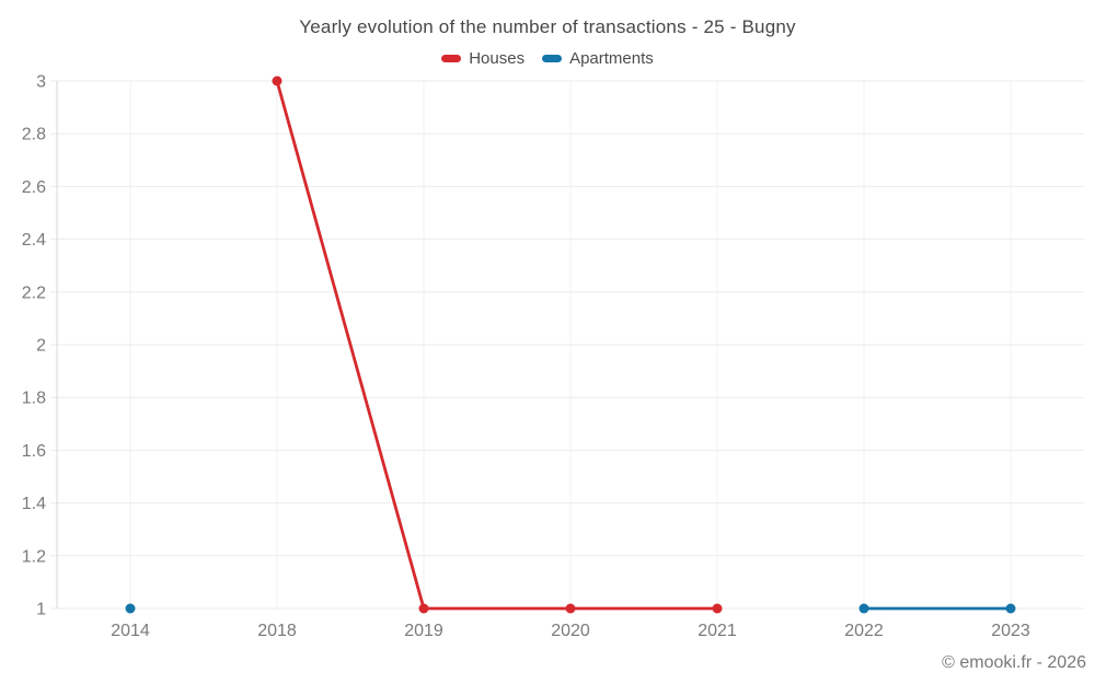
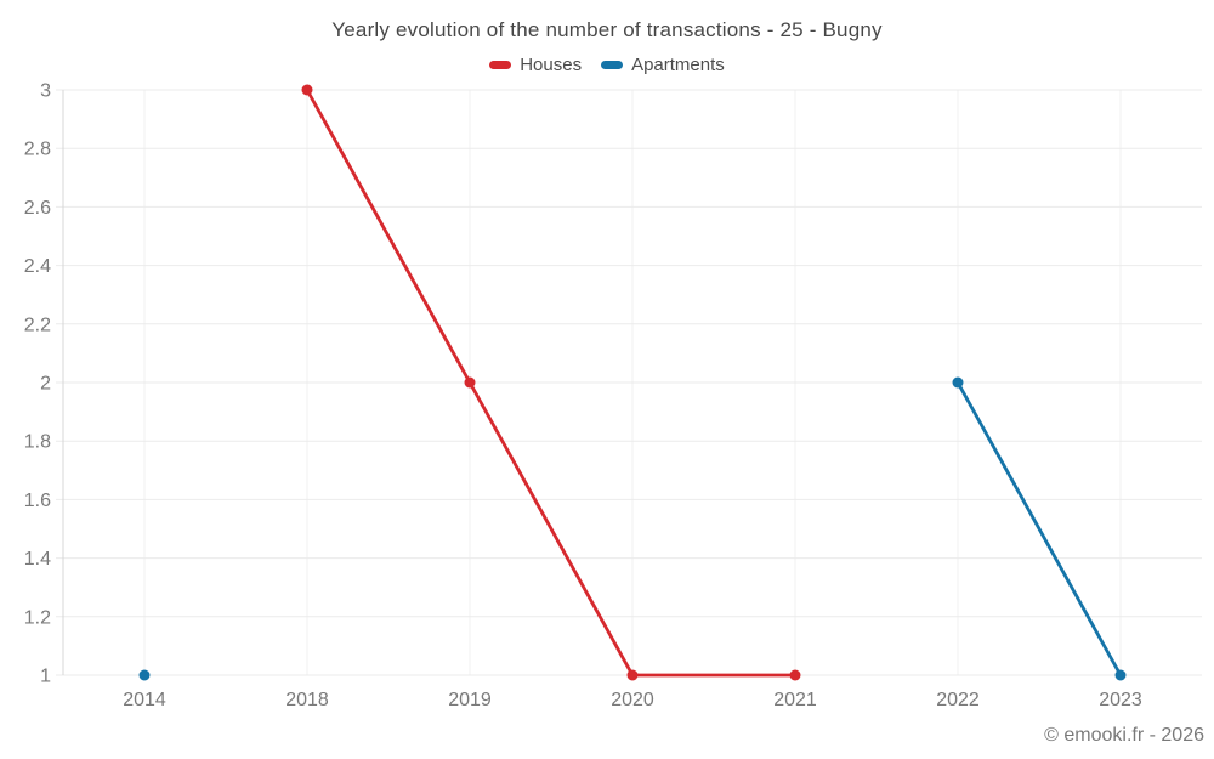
Houses/2019: 1 -> 2
Apartments/2022: 1 -> 2
